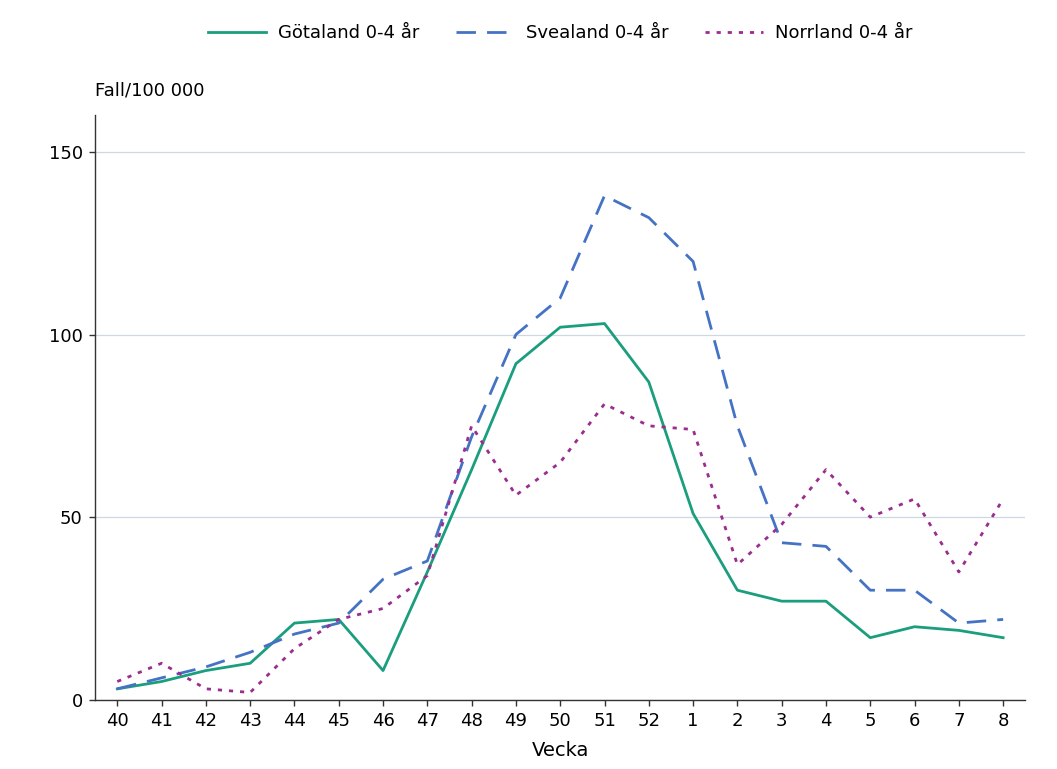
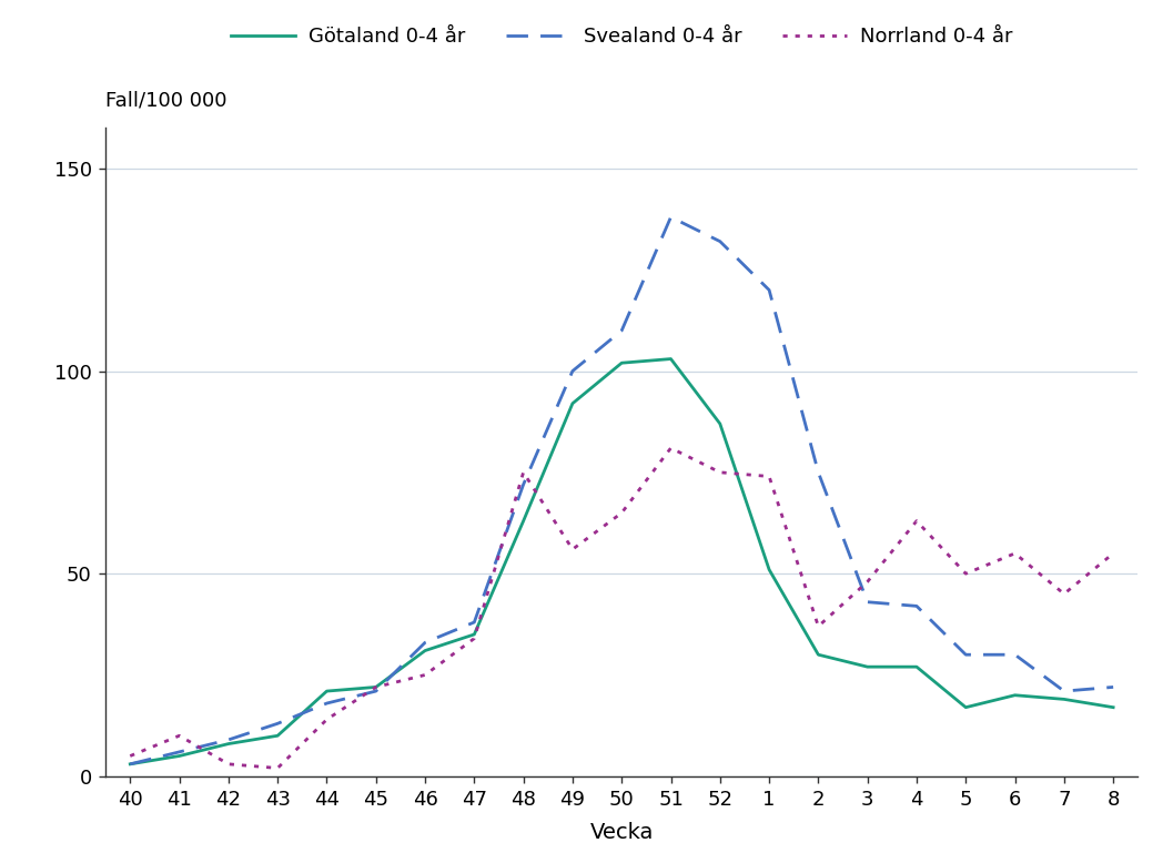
Götaland 0-4 år/46: 8 -> 31
Norrland 0-4 år/7: 35 -> 45
